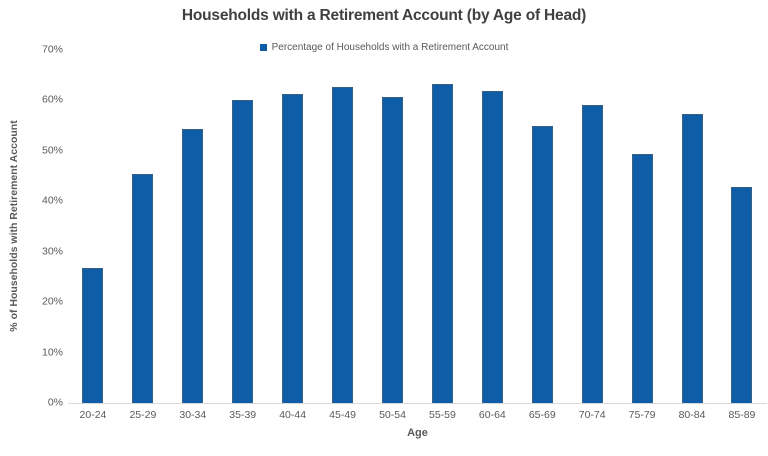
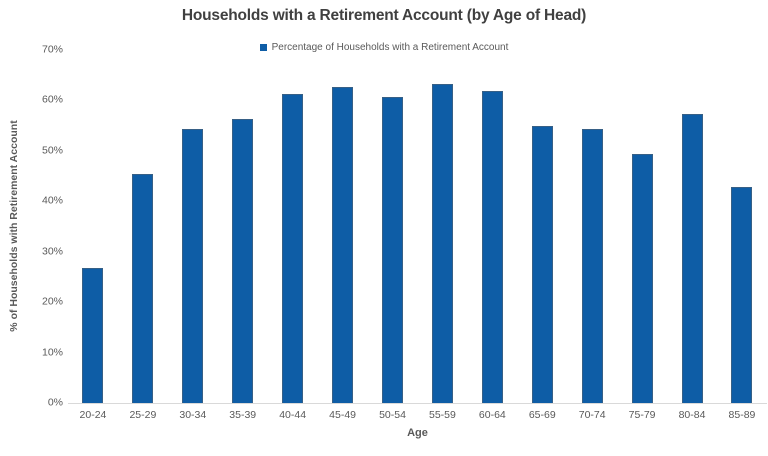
35-39: 60% -> 56%
70-74: 59% -> 54%
